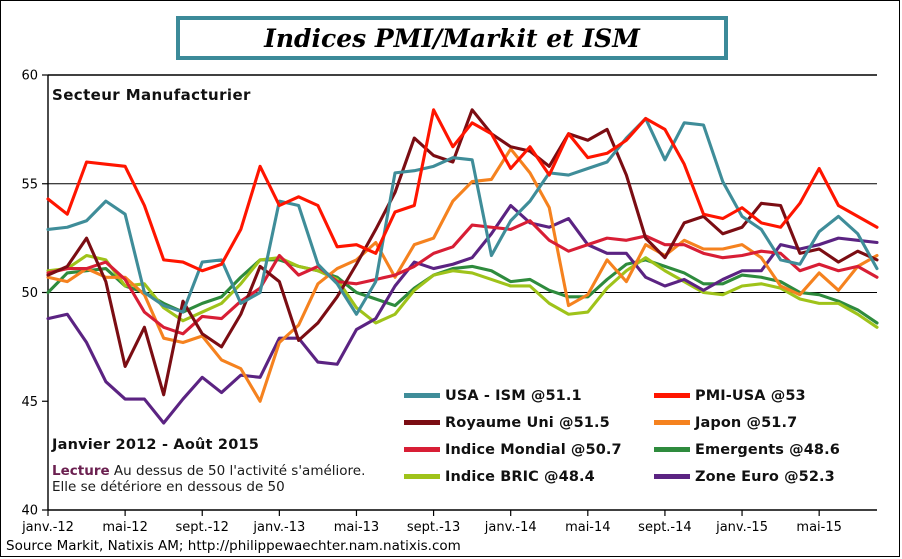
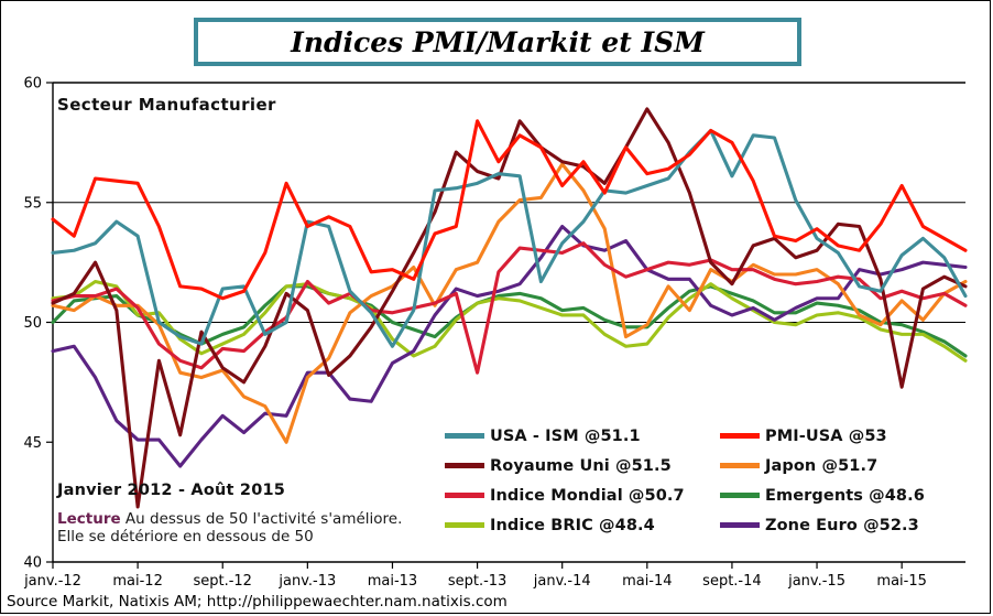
Royaume Uni @51.5/mai-12: 46.6 -> 42.3
Indice Mondial @50.7/sept.-13: 51.8 -> 47.9
Royaume Uni @51.5/mai-14: 57.0 -> 58.9
Royaume Uni @51.5/mai-15: 52.0 -> 47.3
